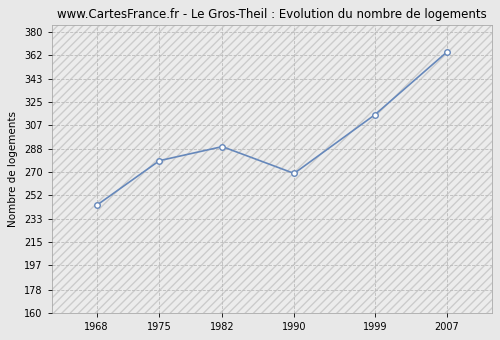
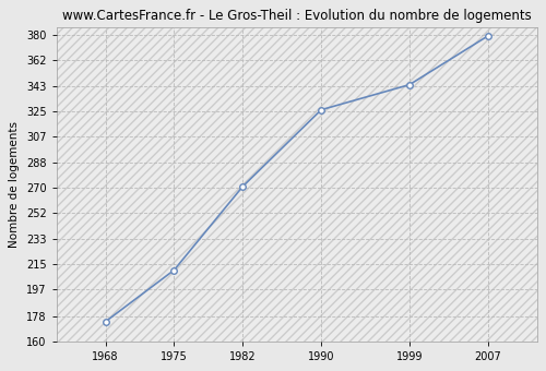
1968: 244 -> 174
1975: 279 -> 211
1982: 290 -> 271
1990: 269 -> 326
1999: 315 -> 344
2007: 364 -> 379
